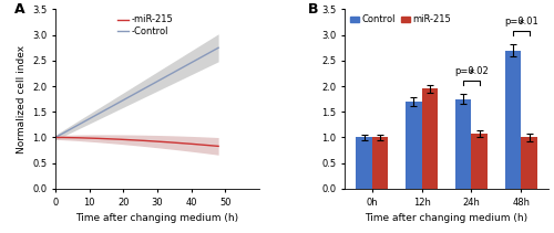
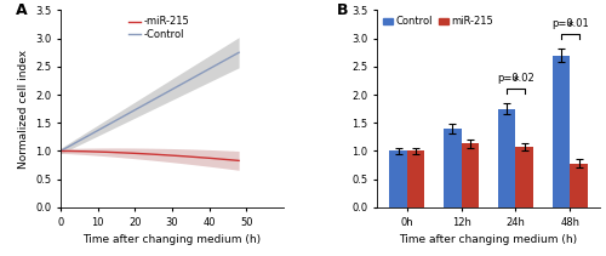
Control/12h: 1.70 -> 1.40
miR-215/12h: 1.95 -> 1.13
miR-215/48h: 1.00 -> 0.78
